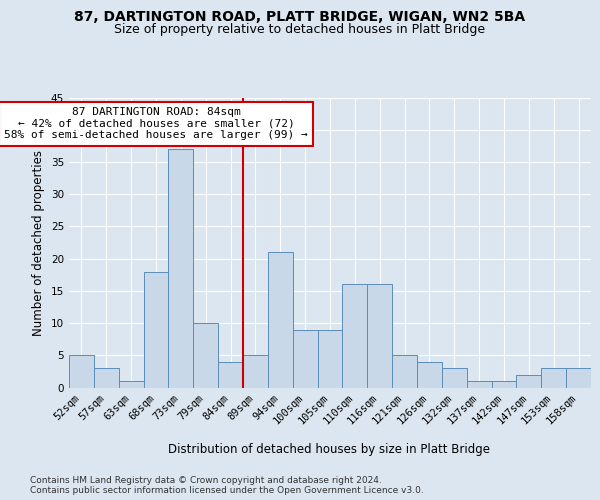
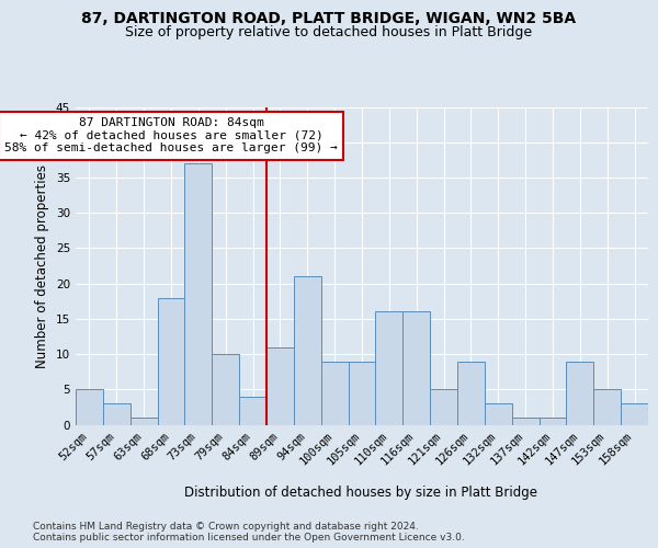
89sqm: 5 -> 11
126sqm: 4 -> 9
147sqm: 2 -> 9
153sqm: 3 -> 5
